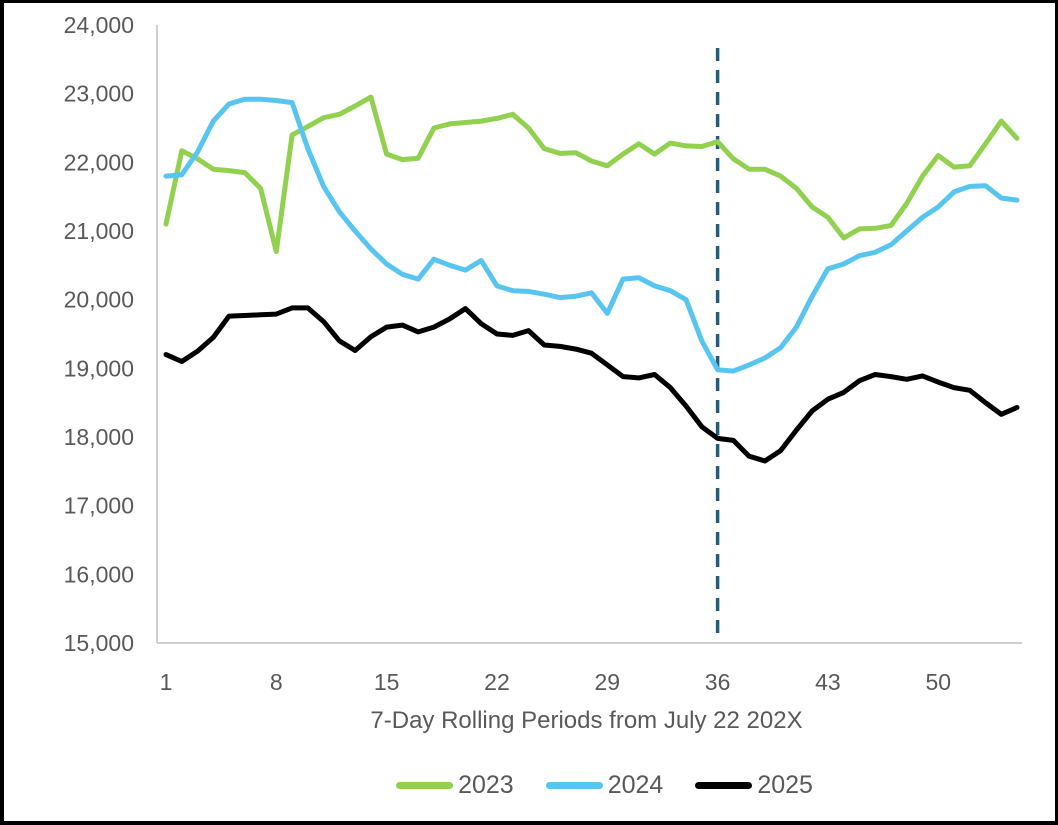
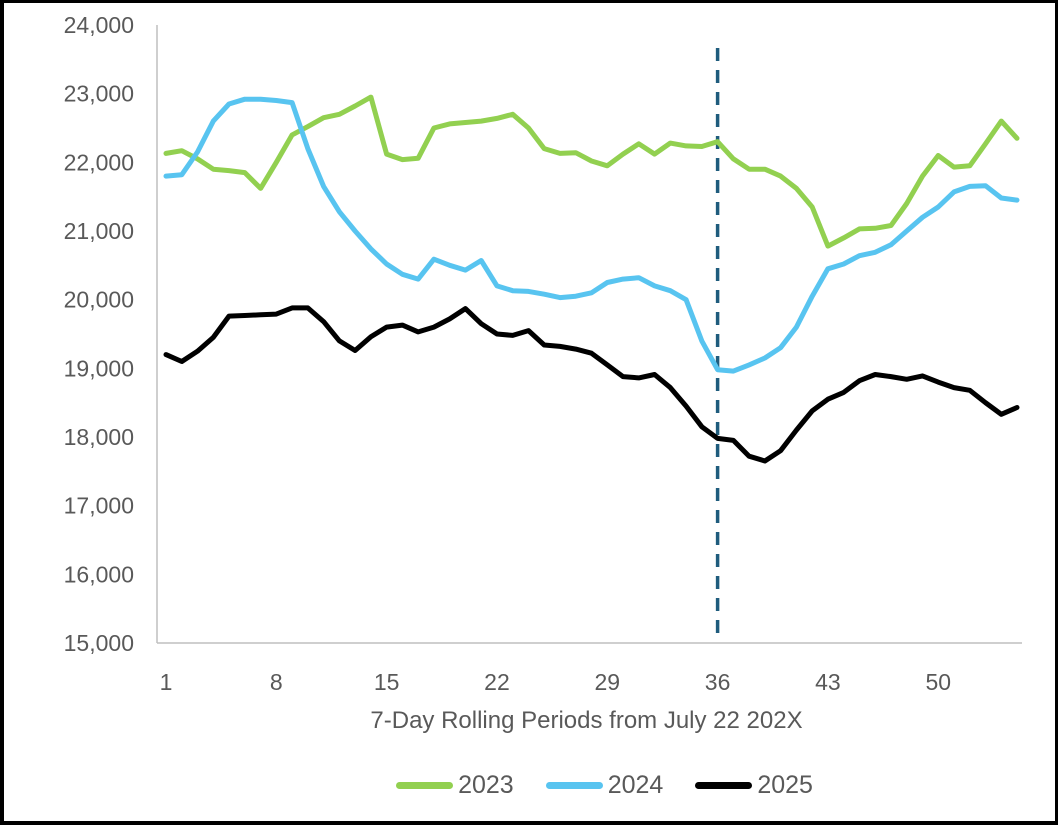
2023/1: 21100 -> 22100
2023/8: 20700 -> 22000
2024/29: 19800 -> 20200
2023/43: 21200 -> 20800
